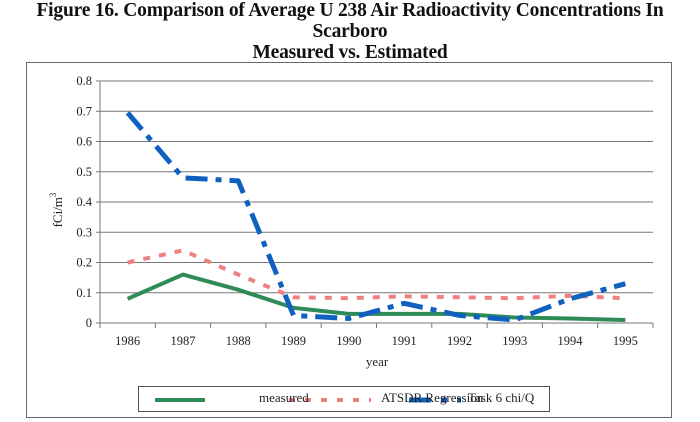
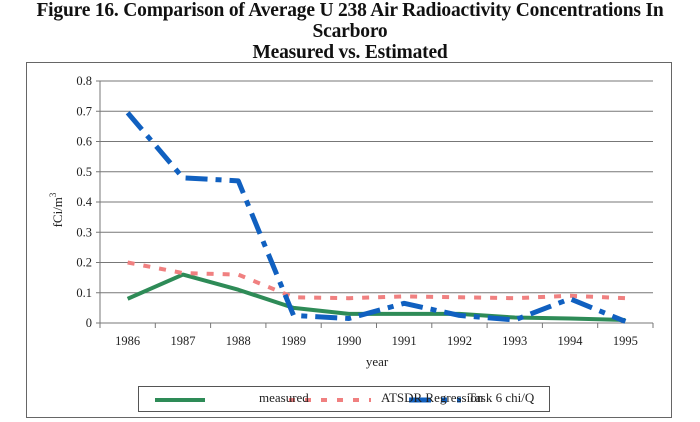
ATSDR Regression/1987: 0.24 -> 0.17
Task 6 chi/Q/1995: 0.13 -> 0.01
